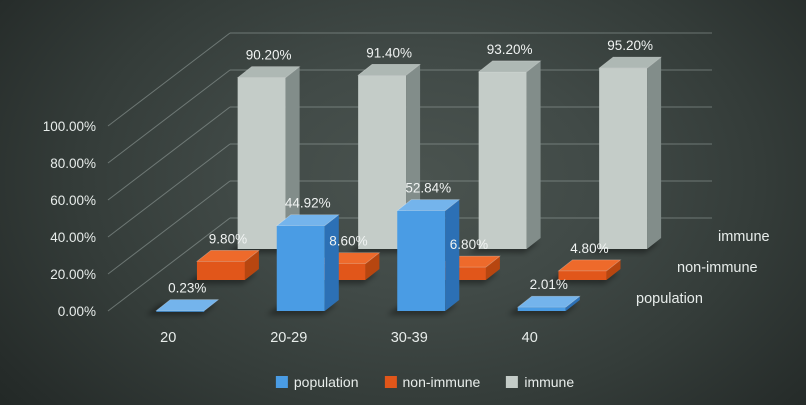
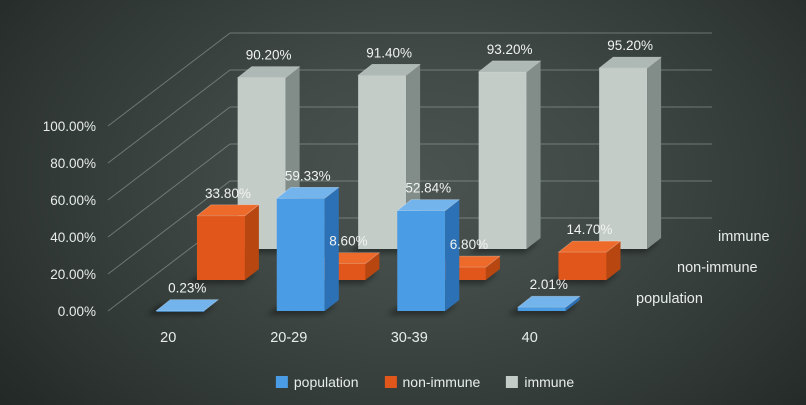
non-immune/20: 9.80% -> 33.80%
population/20-29: 44.92% -> 59.33%
non-immune/40: 4.80% -> 14.70%
